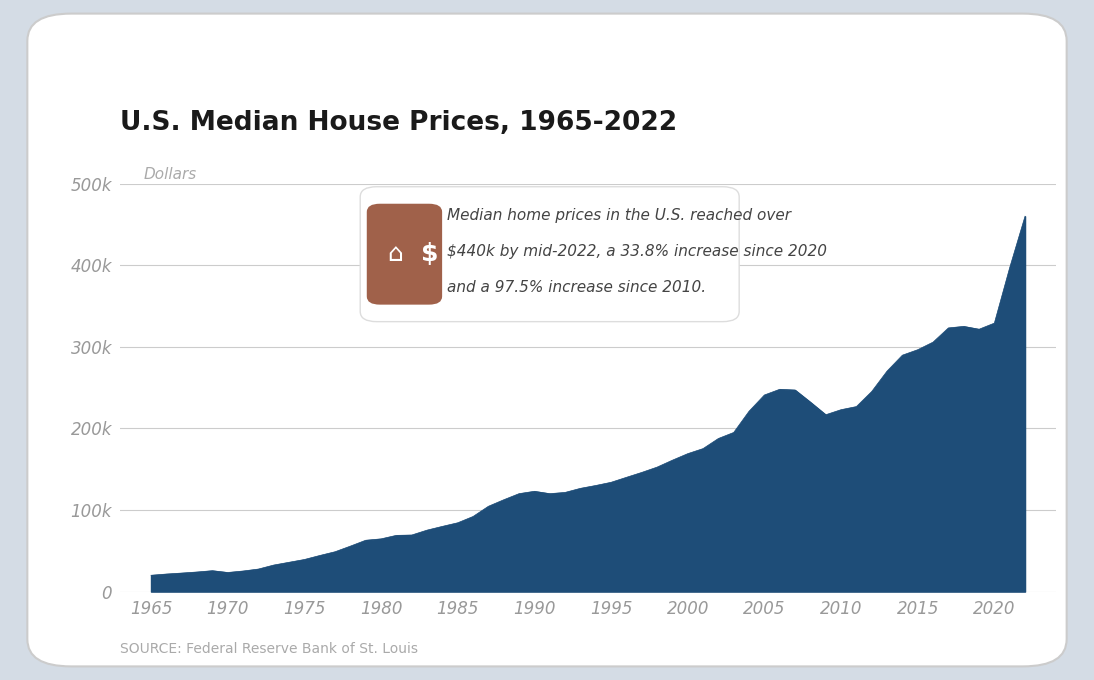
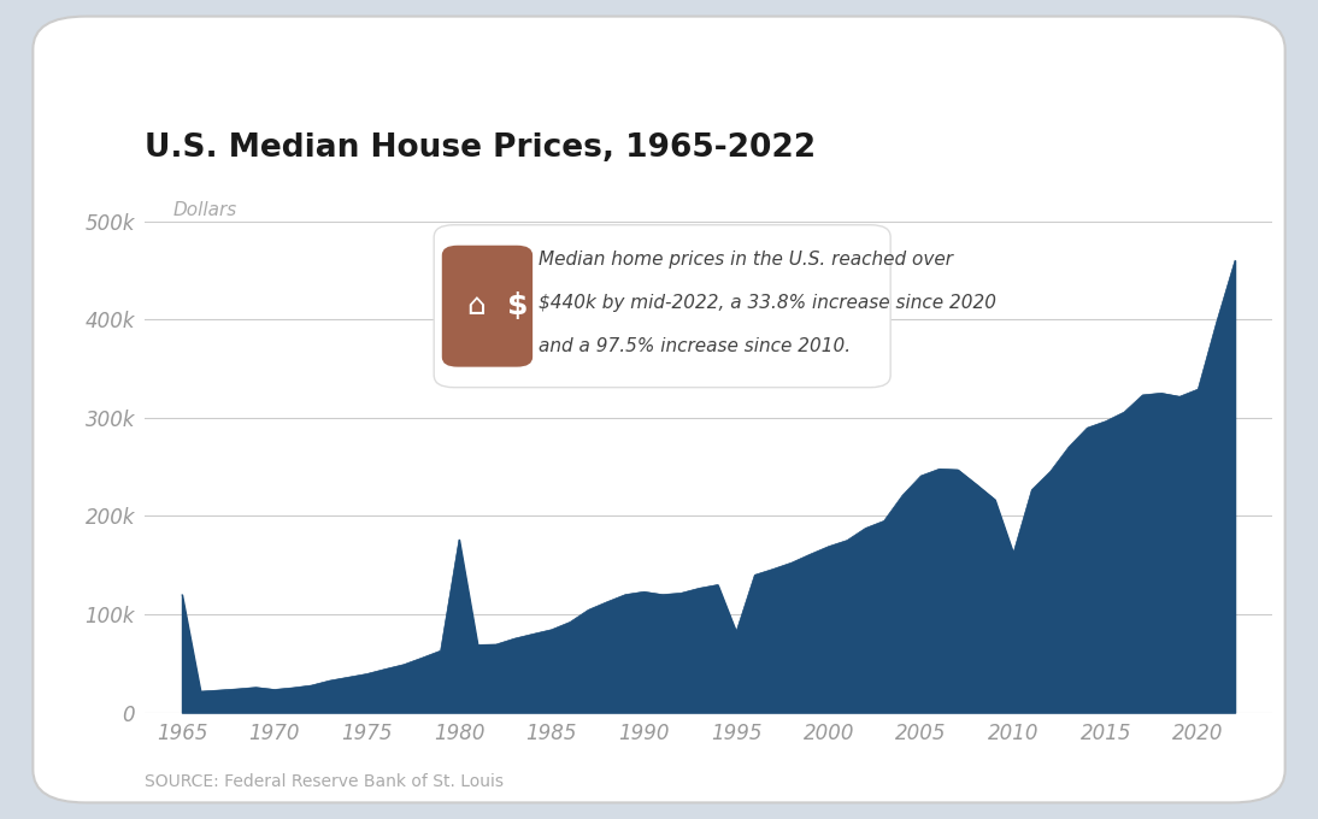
1965: 20k -> 120k
1980: 65k -> 176k
1995: 134k -> 82k
2010: 223k -> 162k
